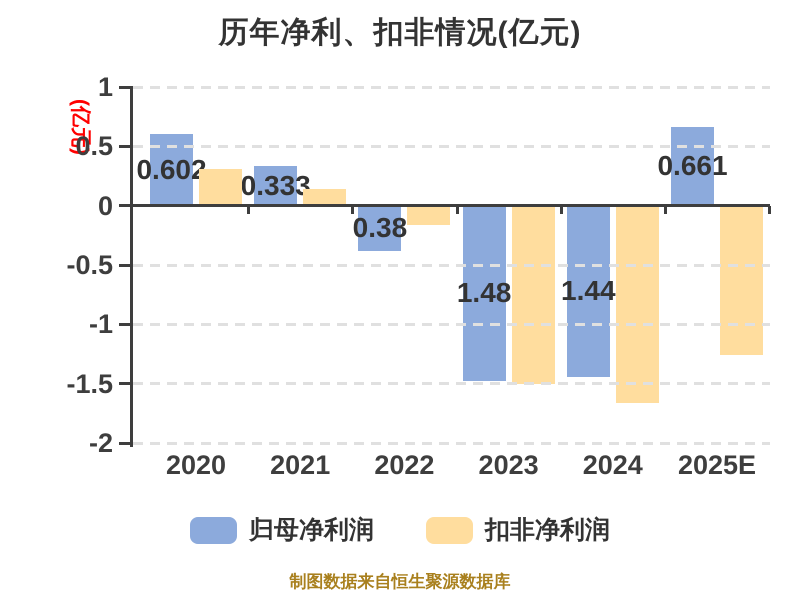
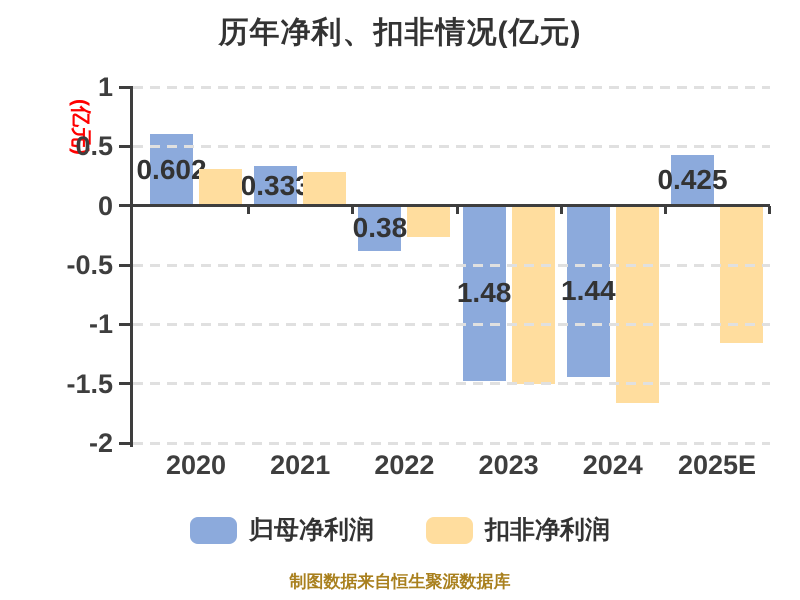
扣非净利润/2021: 0.14 -> 0.28
扣非净利润/2022: -0.16 -> -0.26
归母净利润/2025E: 0.661 -> 0.425
扣非净利润/2025E: -1.26 -> -1.16
